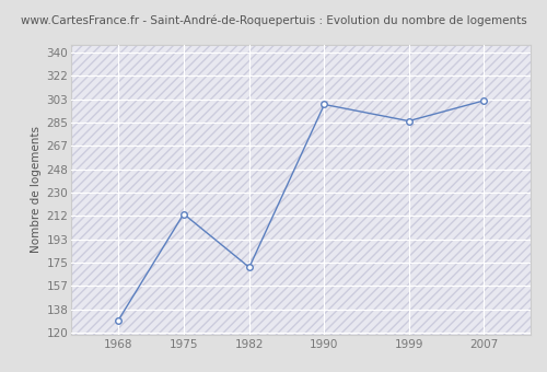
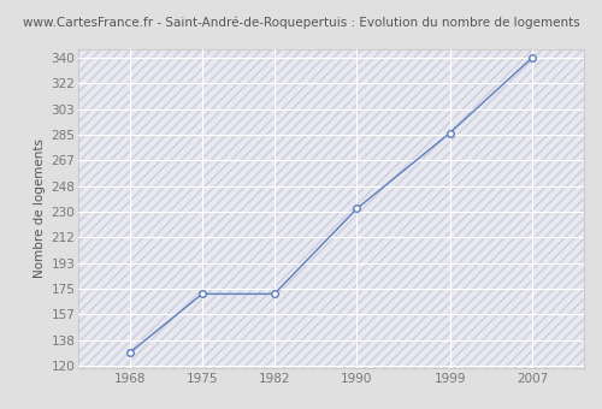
1975: 213 -> 171
1990: 299 -> 232
2007: 302 -> 340
